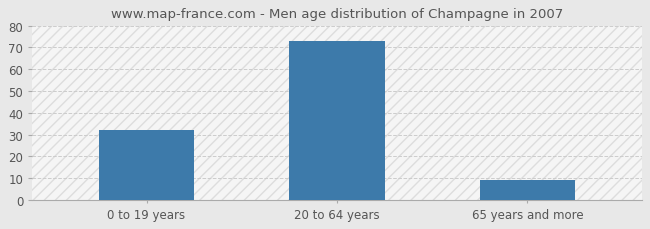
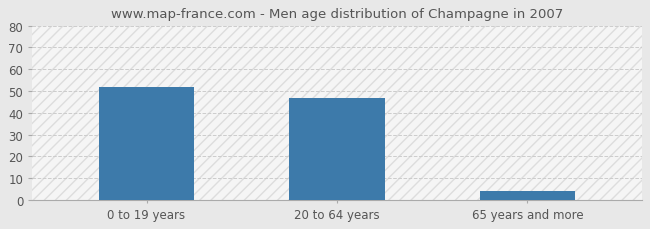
0 to 19 years: 32 -> 52
20 to 64 years: 73 -> 47
65 years and more: 9 -> 4
